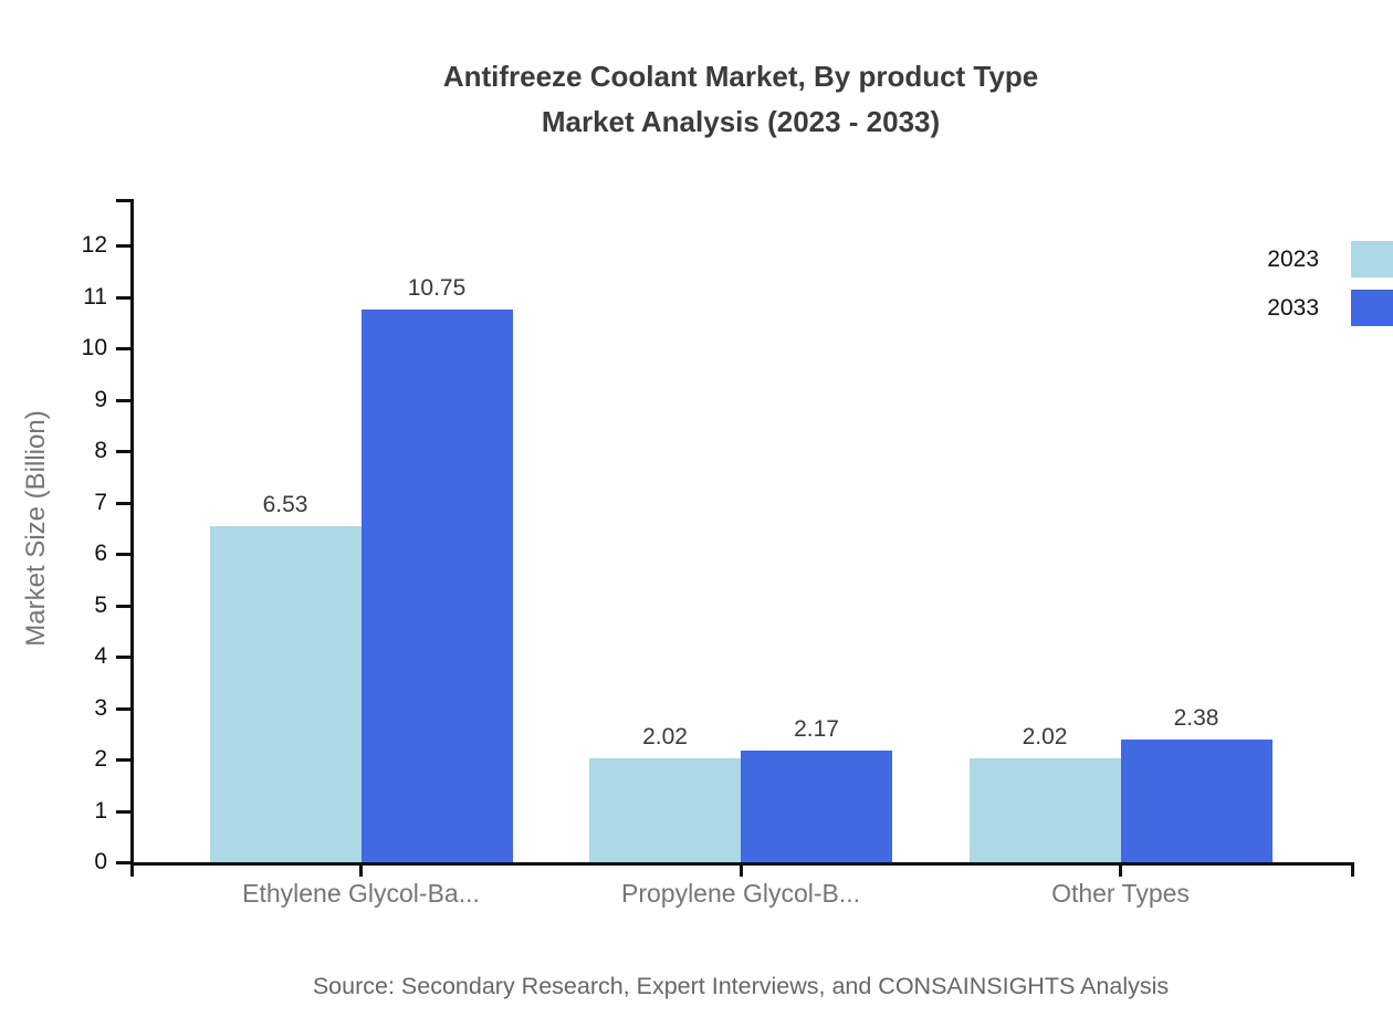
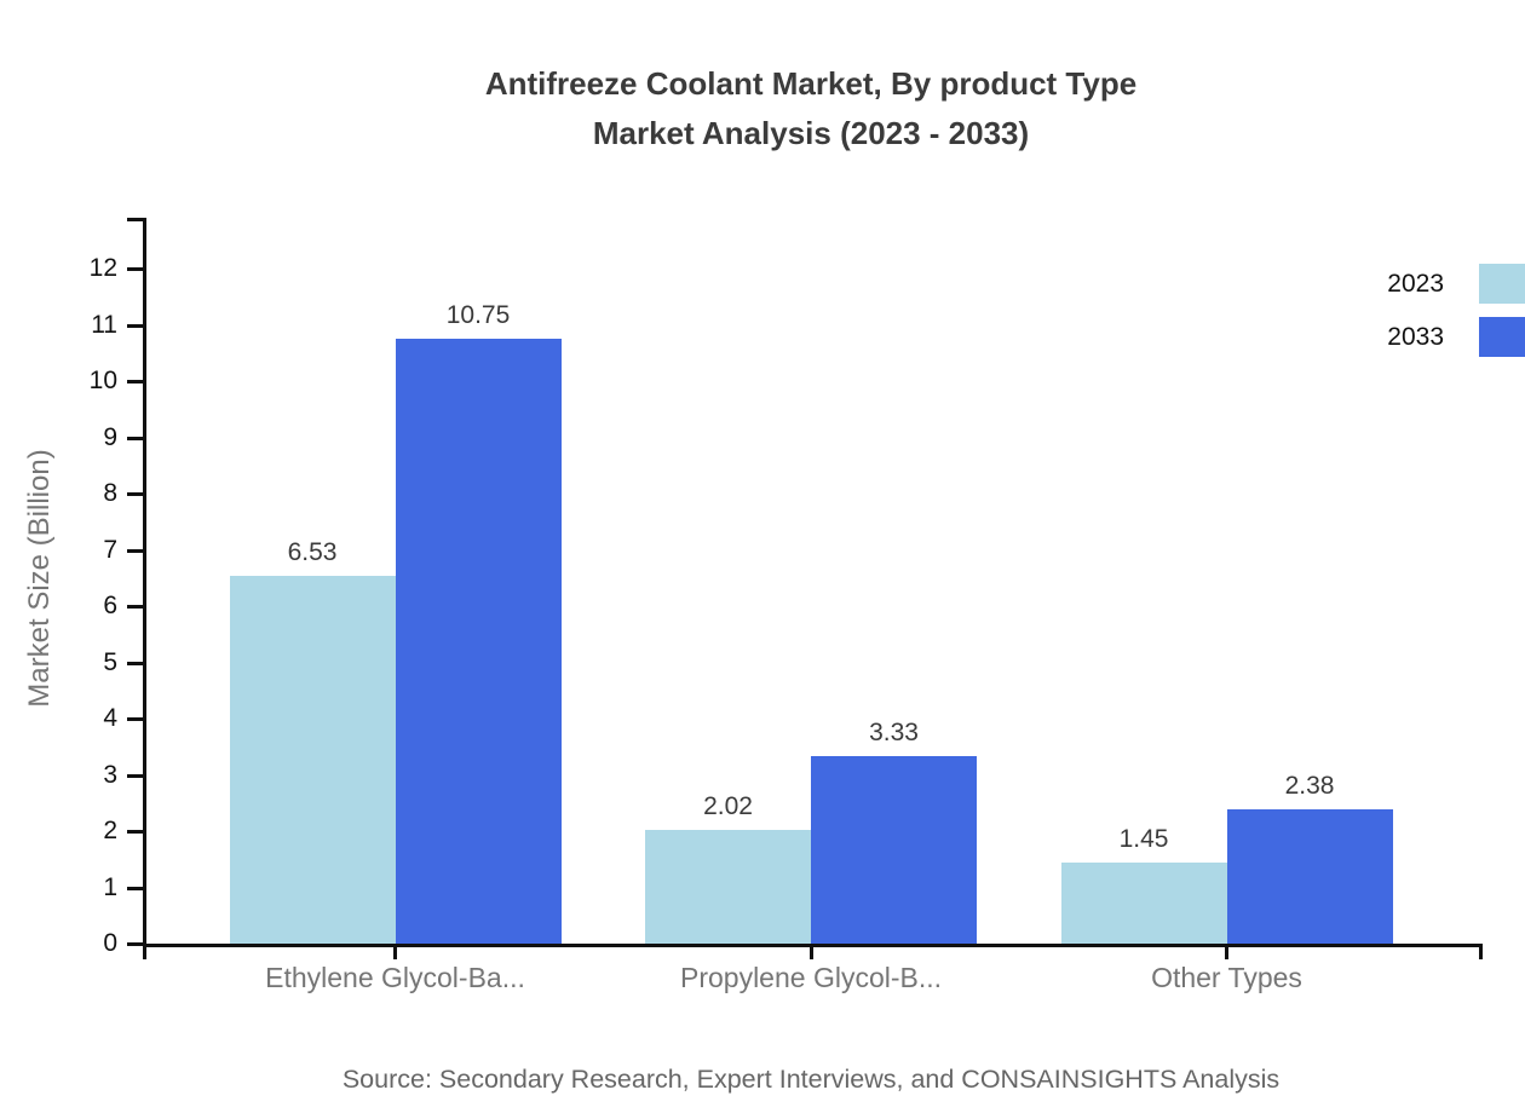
2033/Propylene Glycol-B...: 2.17 -> 3.33
2023/Other Types: 2.02 -> 1.45
